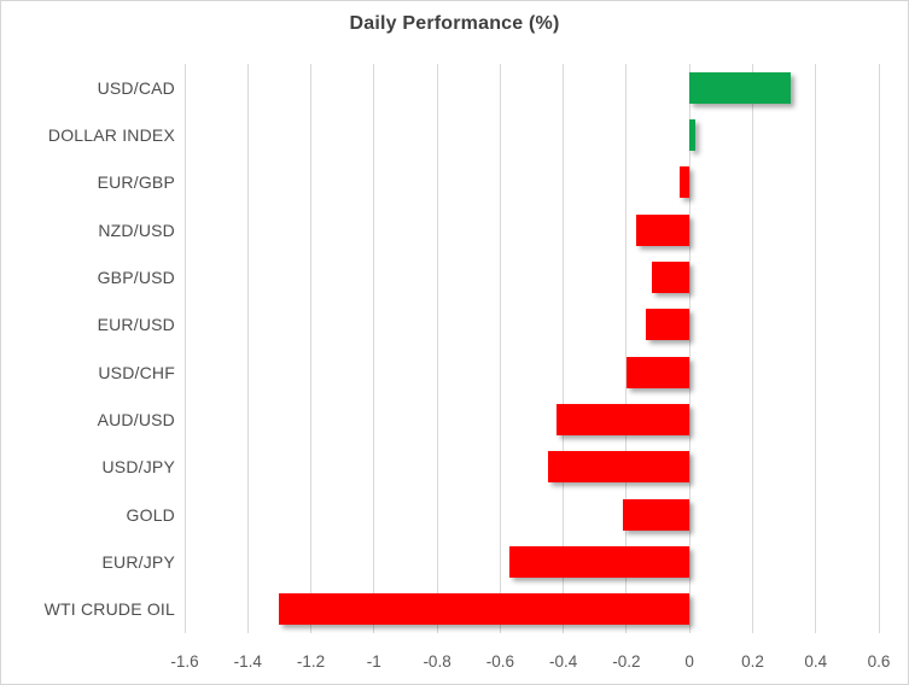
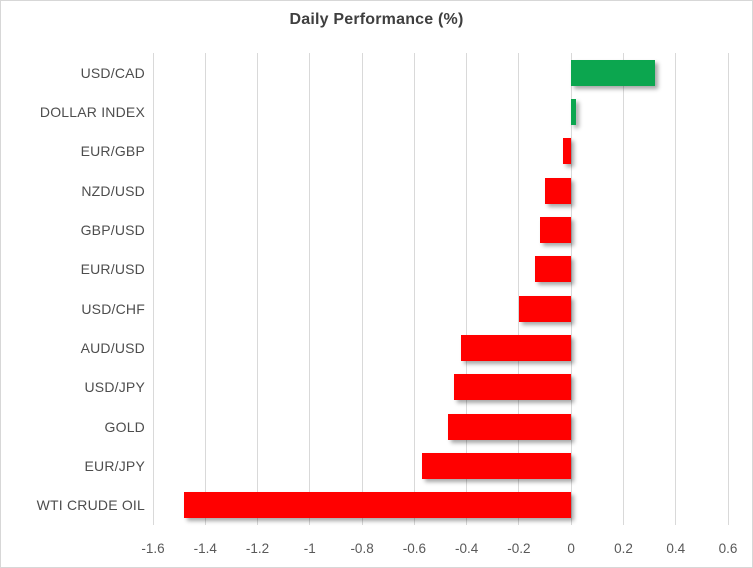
NZD/USD: -0.17 -> -0.10
GOLD: -0.21 -> -0.47
WTI CRUDE OIL: -1.30 -> -1.48
